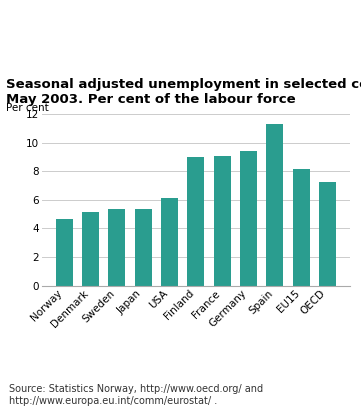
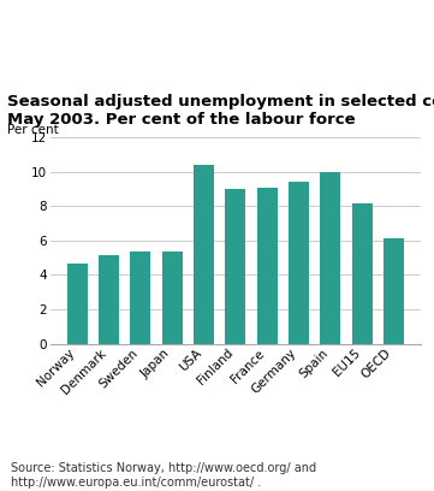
USA: 6.1 -> 10.4
Spain: 11.3 -> 10.0
OECD: 7.2 -> 6.1
